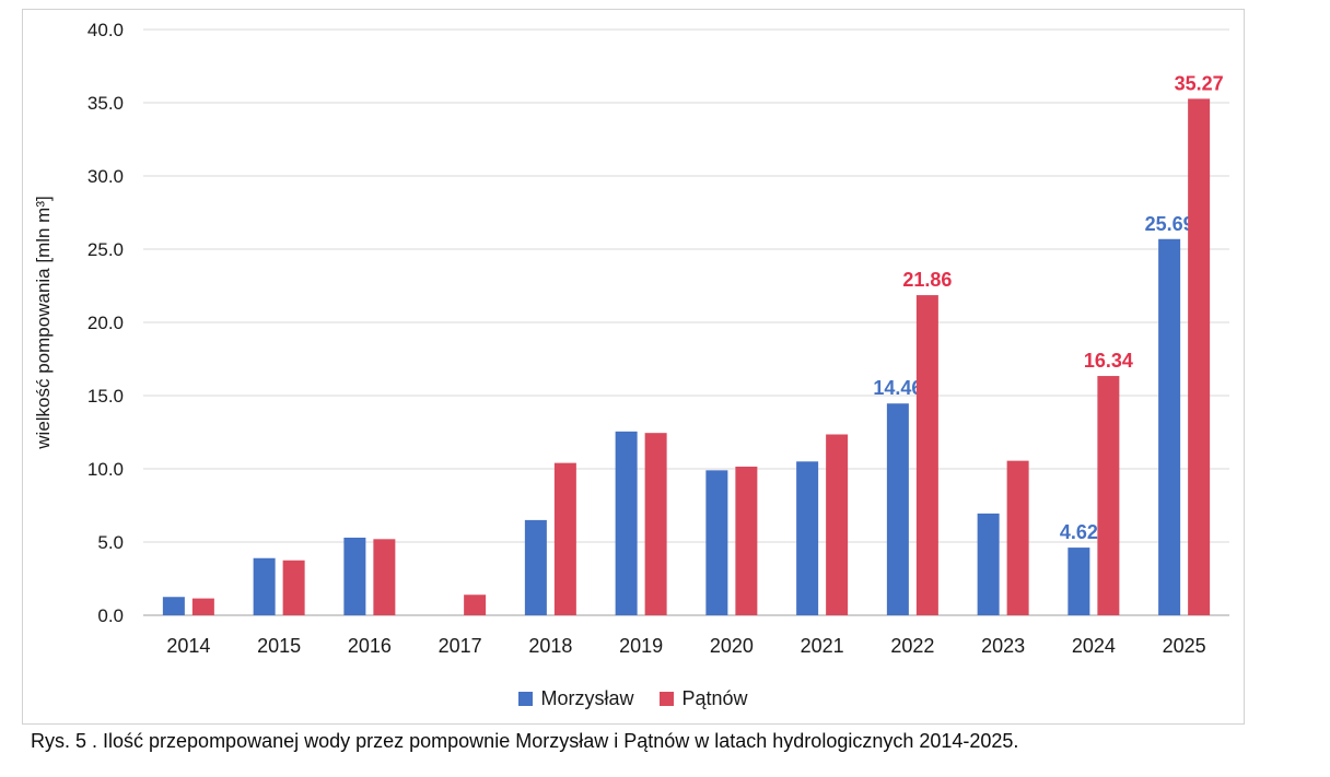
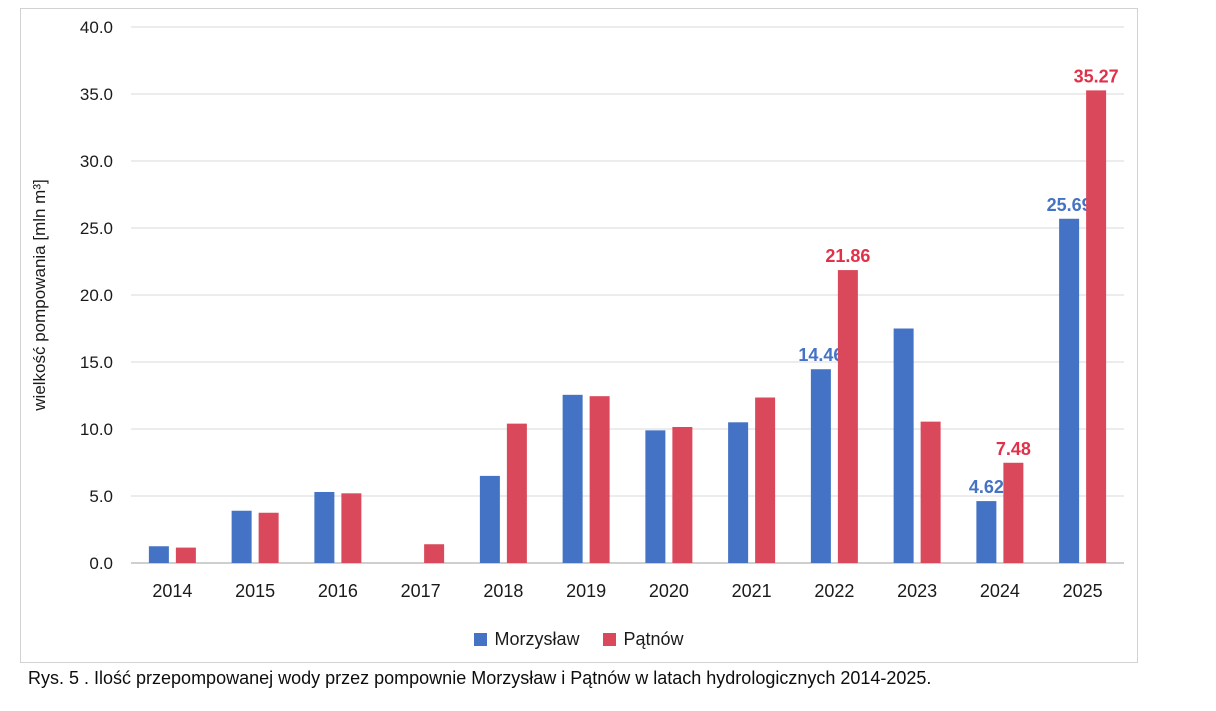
Morzysław/2023: 7.0 -> 17.5
Pątnów/2024: 16.34 -> 7.48
